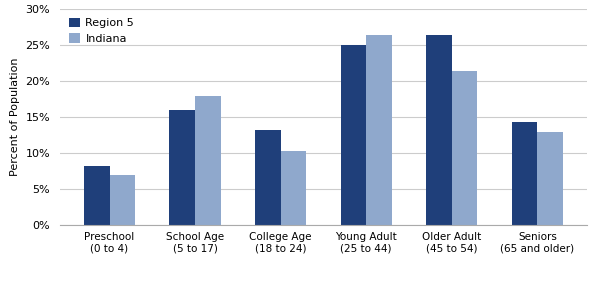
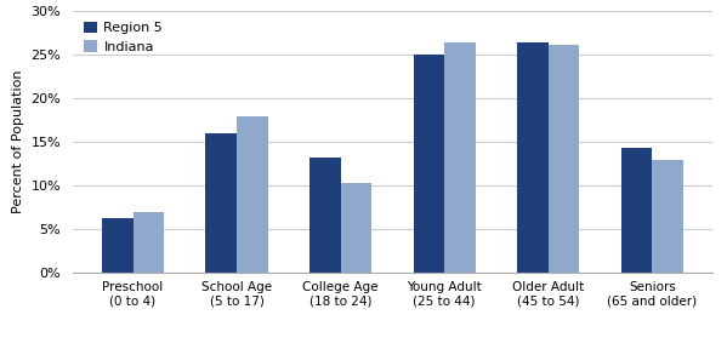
Region 5/Preschool (0 to 4): 8.2% -> 6.2%
Indiana/Older Adult (45 to 54): 21.4% -> 26.0%
